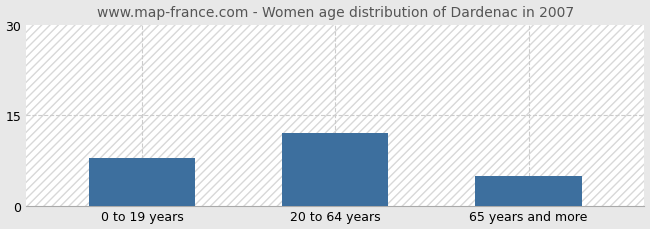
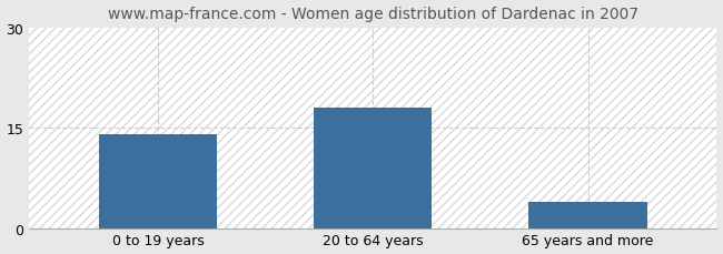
0 to 19 years: 8 -> 14
20 to 64 years: 12 -> 18
65 years and more: 5 -> 4
